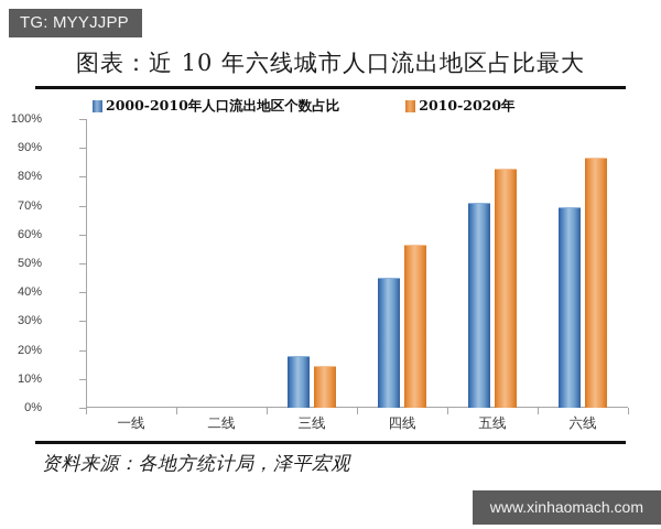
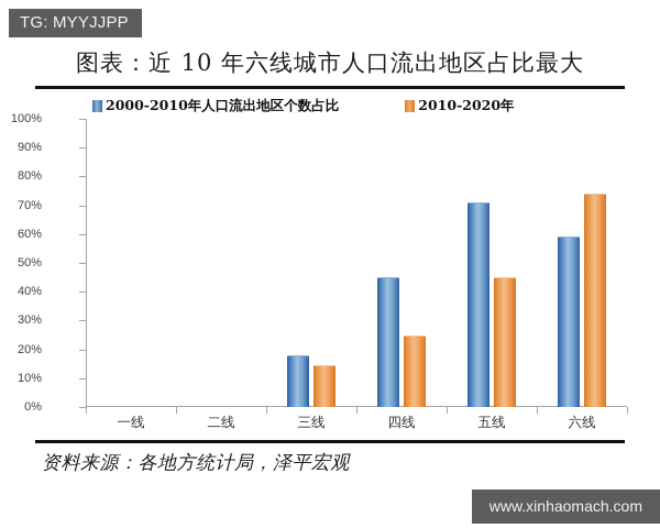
2010-2020年/四线: 56% -> 25%
2010-2020年/五线: 83% -> 45%
2000-2010年人口流出地区个数占比/六线: 70% -> 59%
2010-2020年/六线: 86% -> 74%
